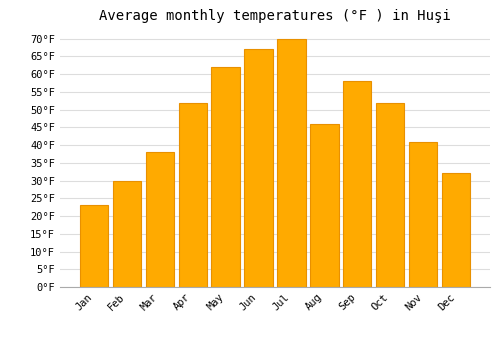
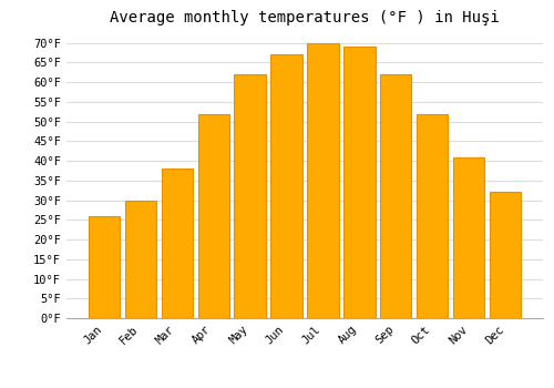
Jan: 23°F -> 26°F
Aug: 46°F -> 69°F
Sep: 58°F -> 62°F
